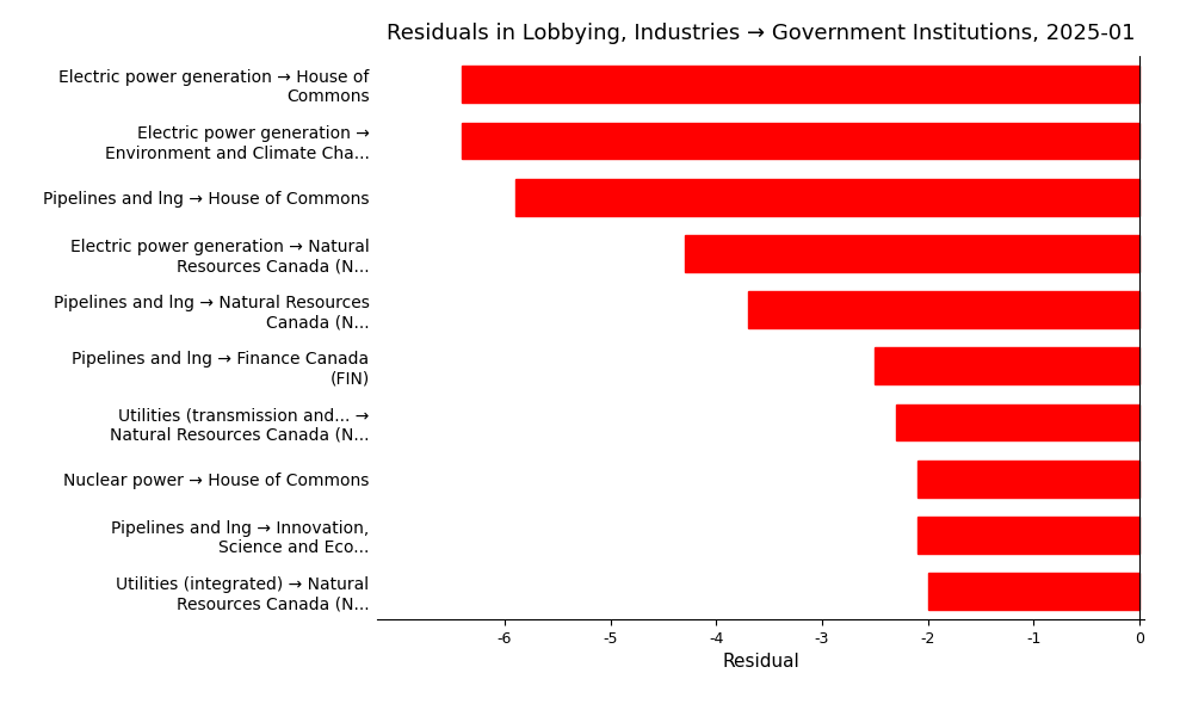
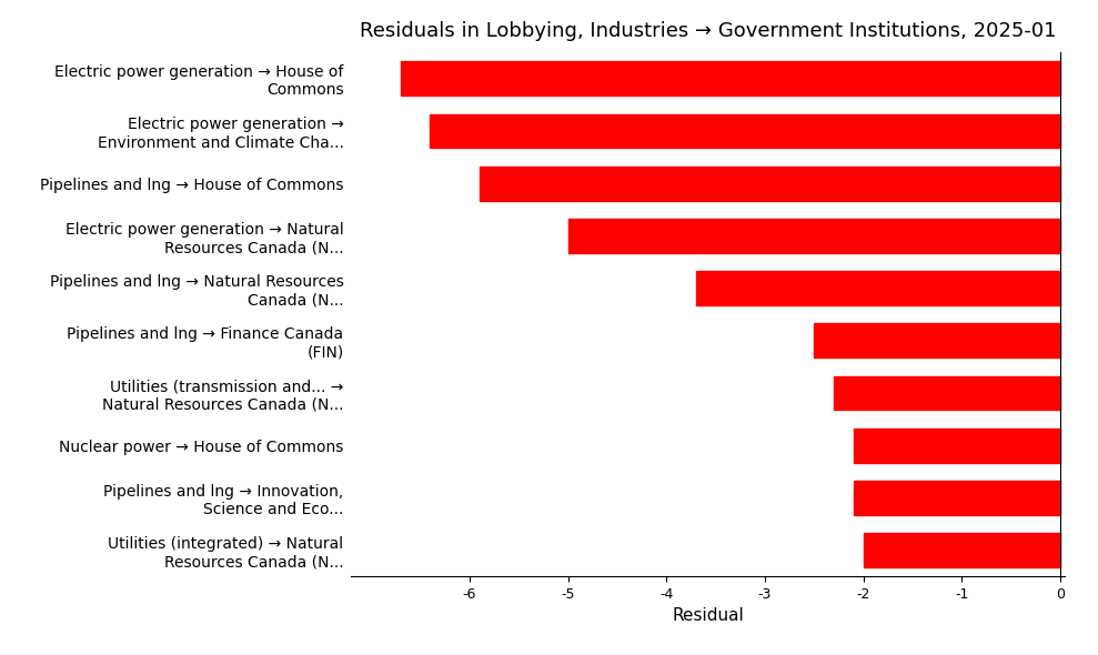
Electric power generation → House of Commons: -6.4 -> -6.7
Electric power generation → Natural Resources Canada (N...: -4.3 -> -5.0
